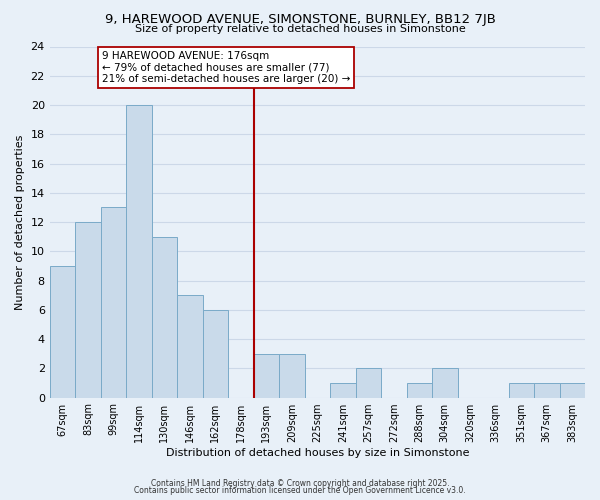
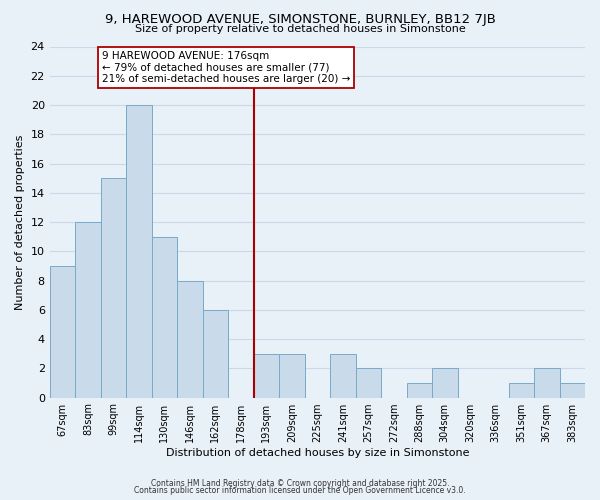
99sqm: 13 -> 15
146sqm: 7 -> 8
241sqm: 1 -> 3
367sqm: 1 -> 2
